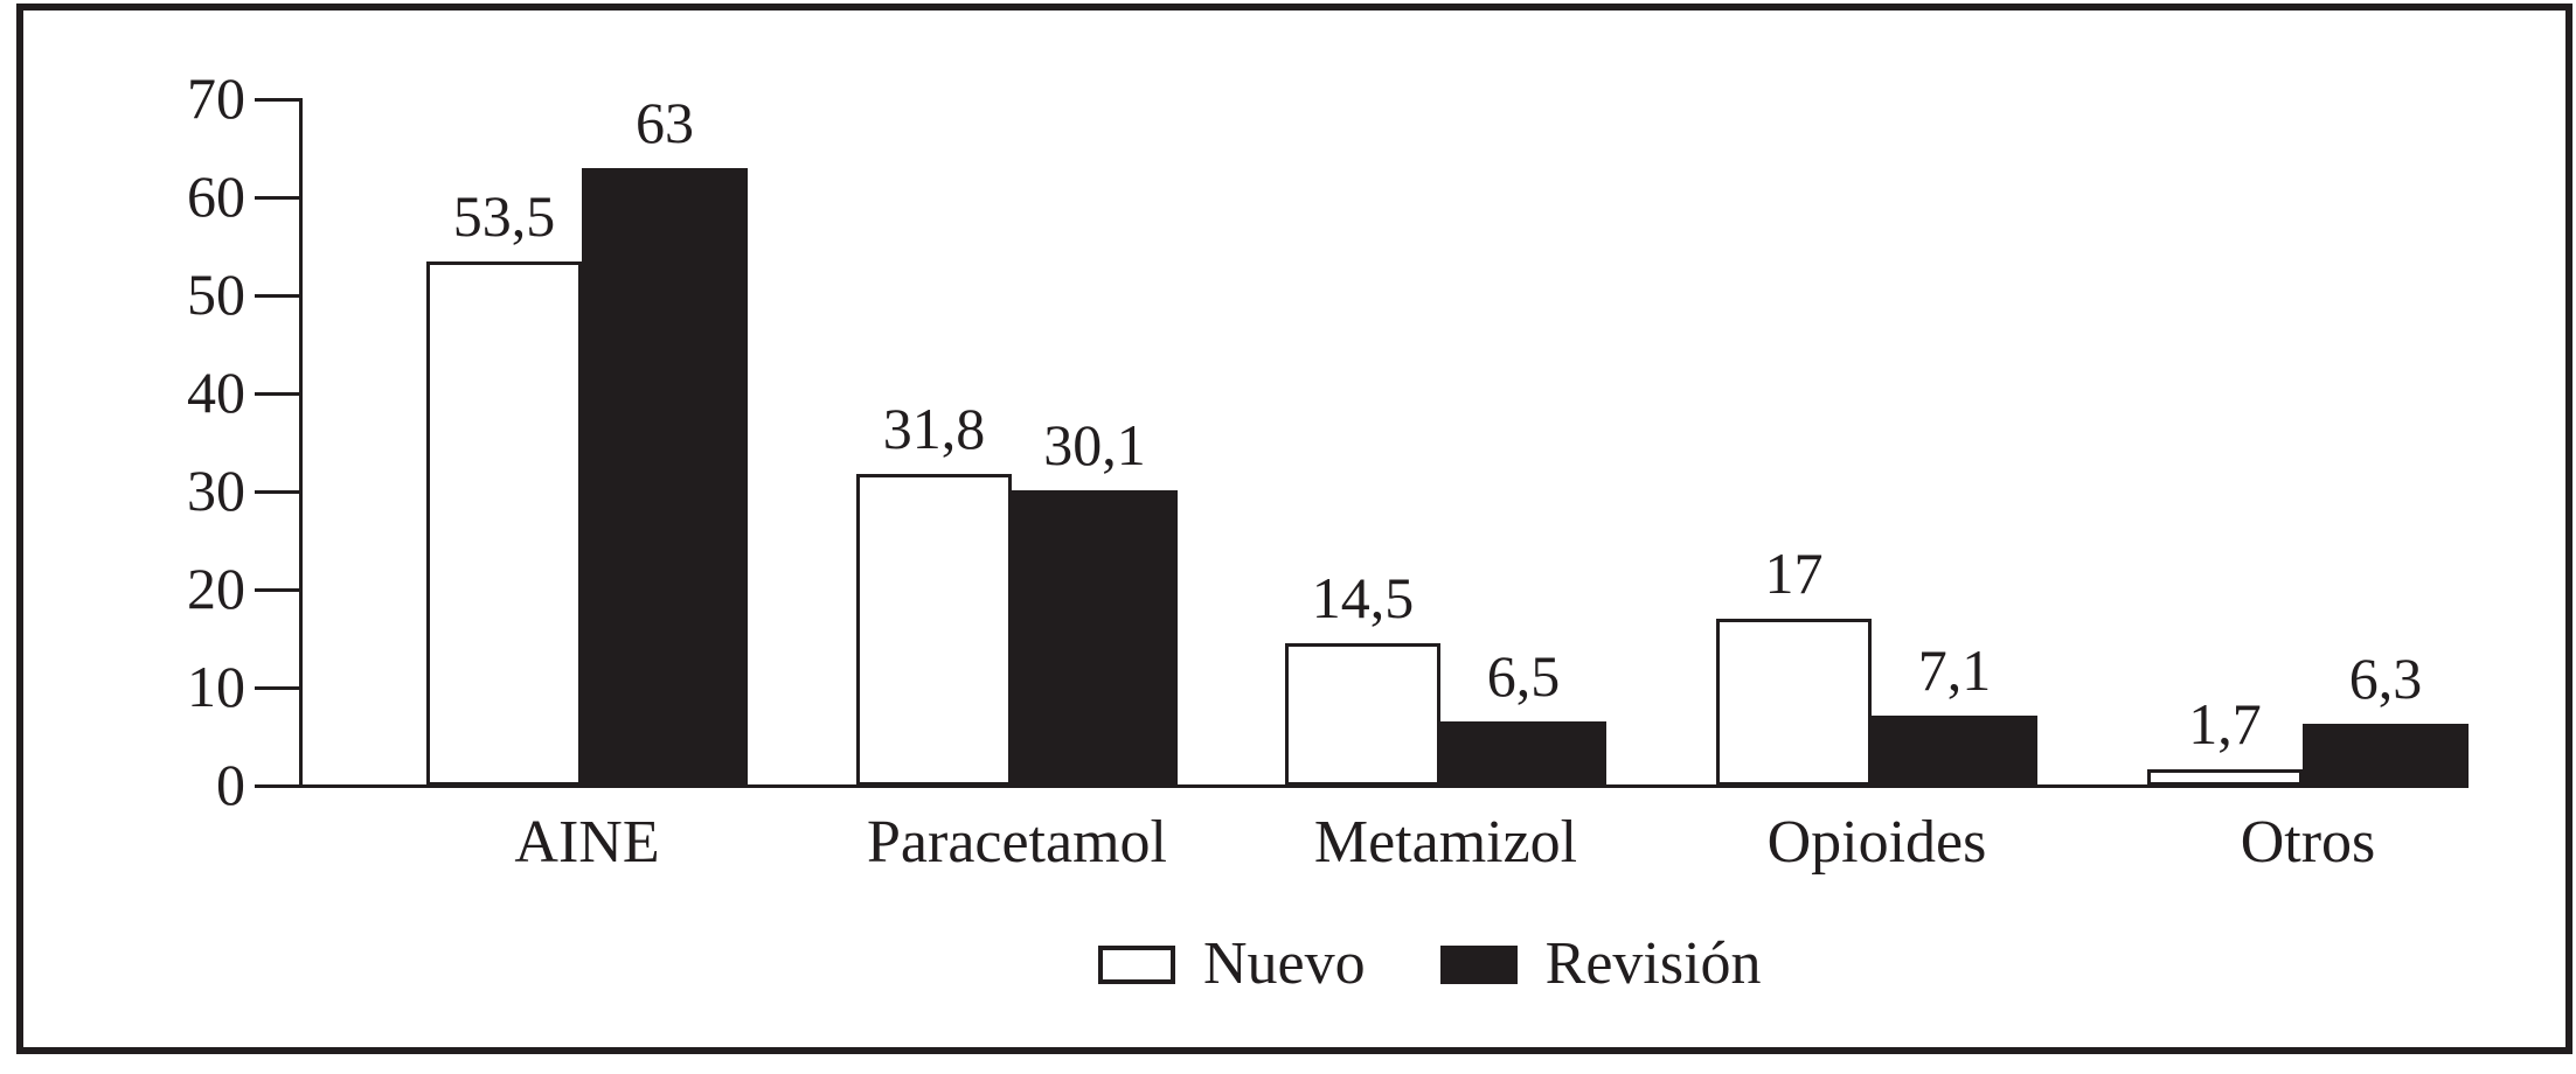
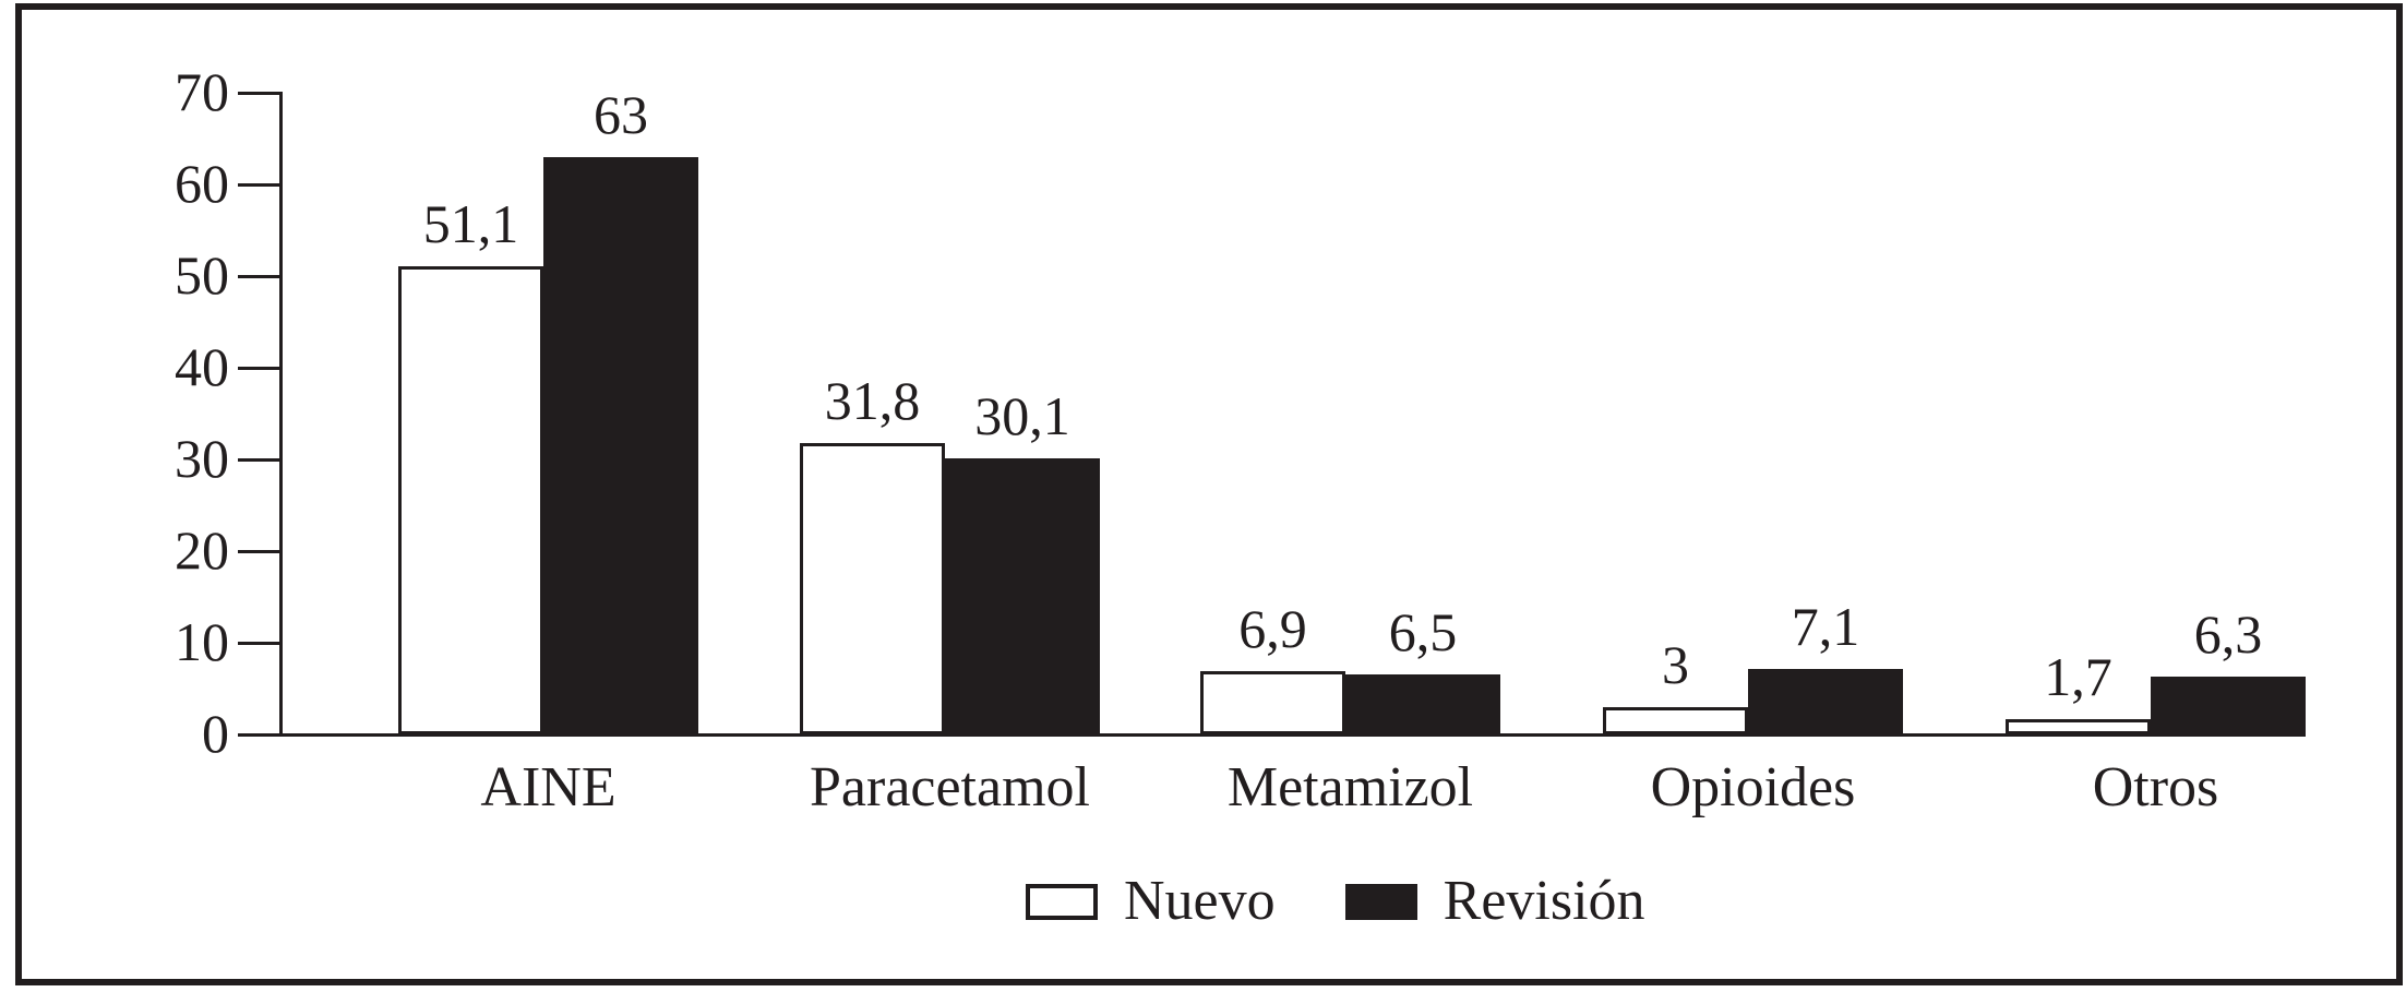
Nuevo/AINE: 53,5 -> 51,1
Nuevo/Metamizol: 14,5 -> 6,9
Nuevo/Opioides: 17 -> 3
